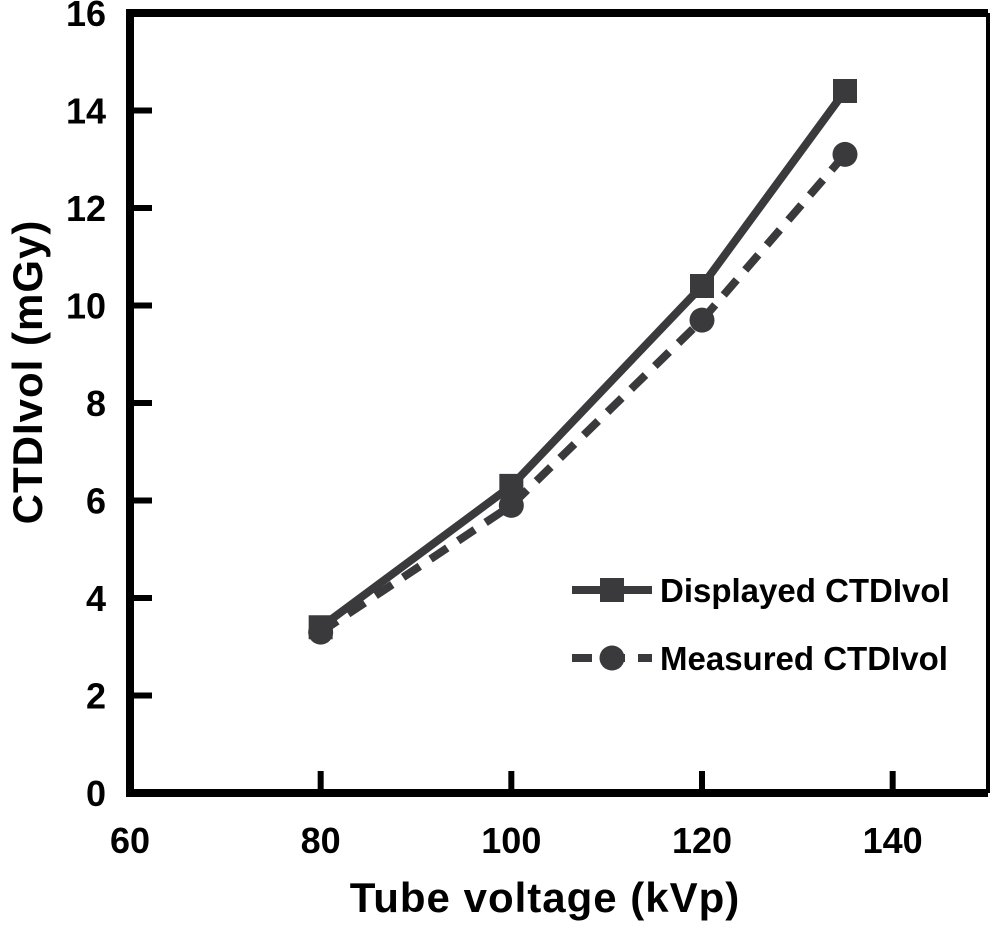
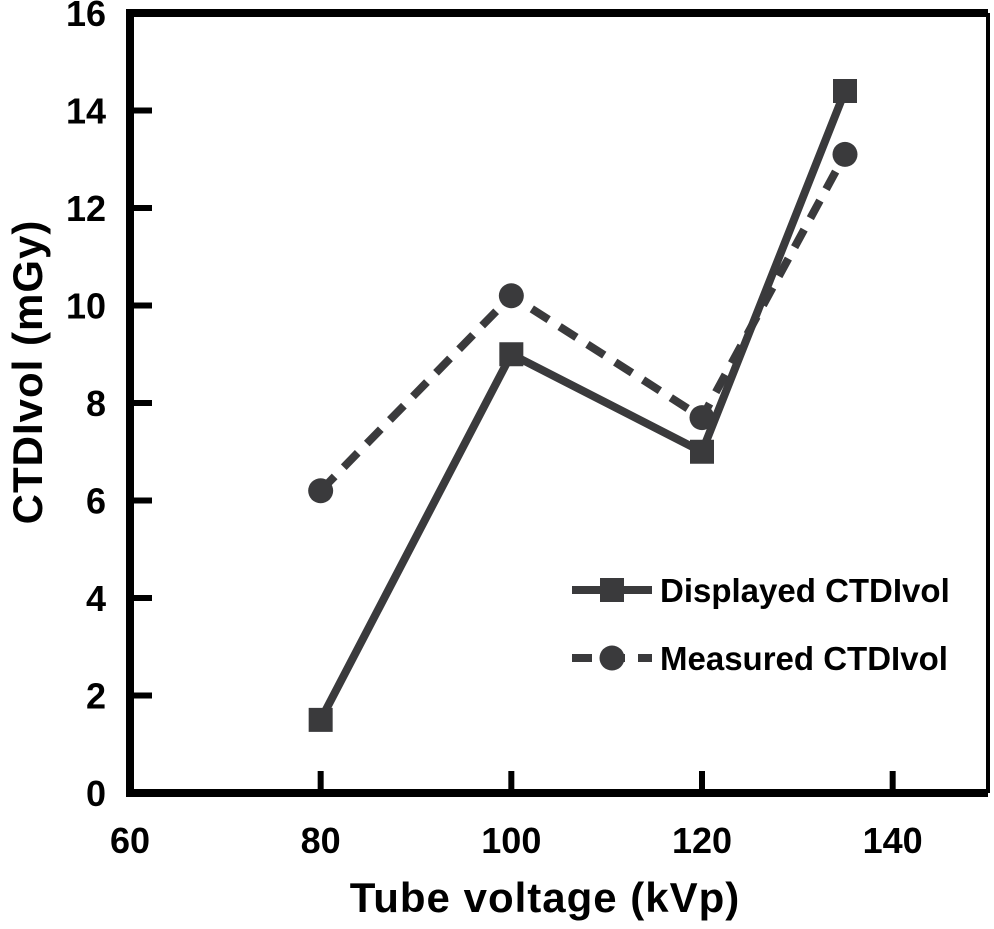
Displayed CTDIvol/80: 3.4 -> 1.5
Measured CTDIvol/80: 3.3 -> 6.2
Displayed CTDIvol/100: 6.3 -> 9.0
Measured CTDIvol/100: 5.9 -> 10.2
Displayed CTDIvol/120: 10.4 -> 7.0
Measured CTDIvol/120: 9.7 -> 7.7
